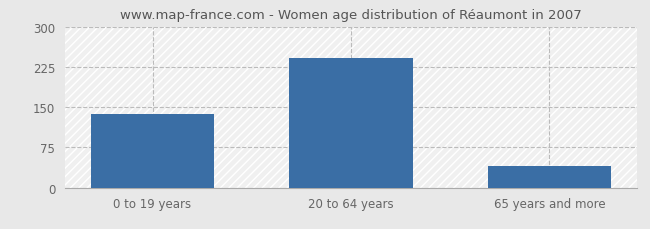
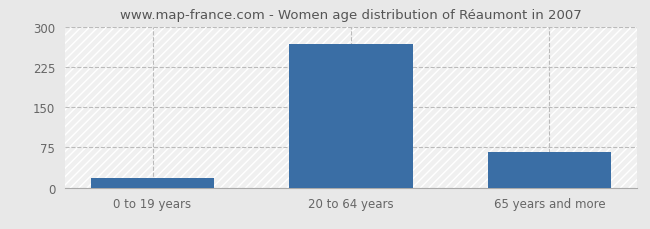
0 to 19 years: 137 -> 18
20 to 64 years: 242 -> 268
65 years and more: 40 -> 66
